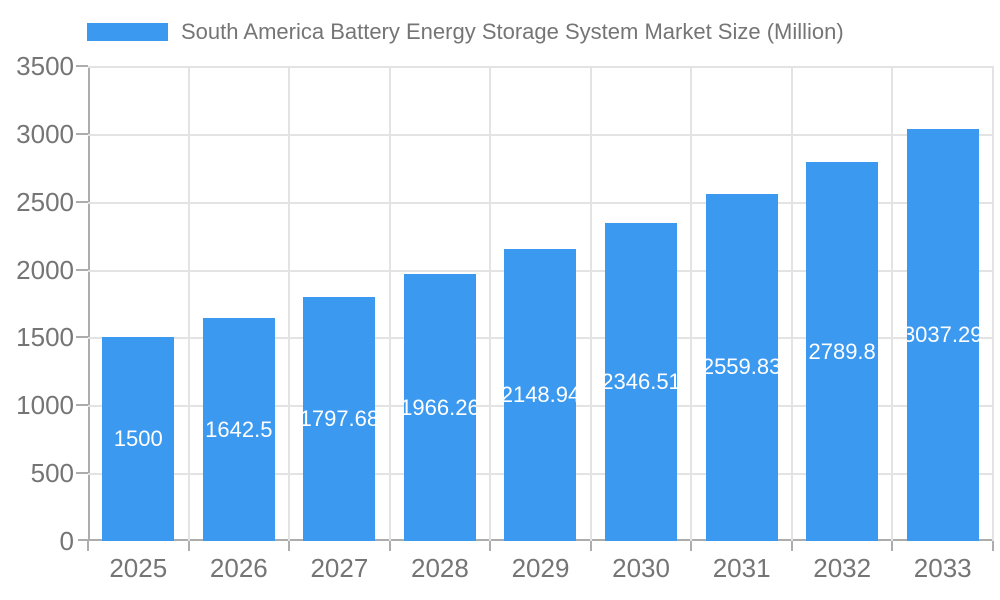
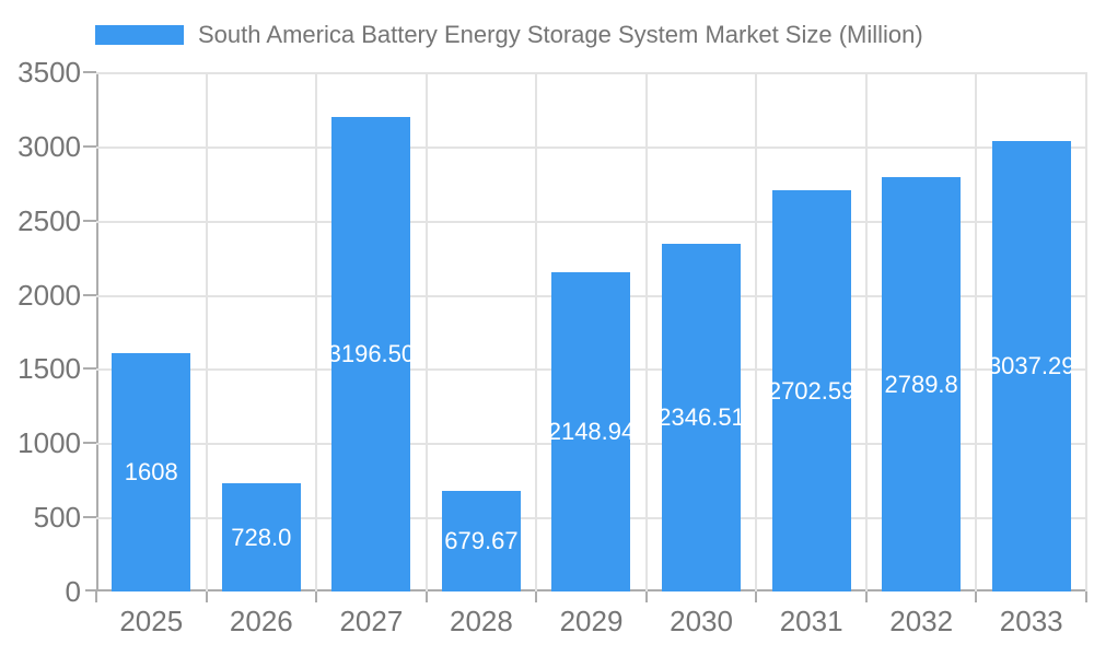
2025: 1500 -> 1608
2026: 1642.5 -> 728.0
2027: 1797.68 -> 3196.50
2028: 1966.26 -> 679.67
2031: 2559.83 -> 2702.59
